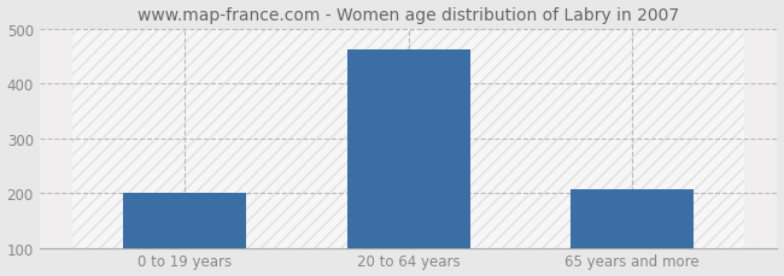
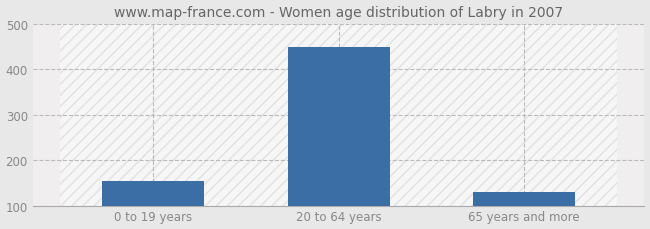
0 to 19 years: 200 -> 155
20 to 64 years: 462 -> 450
65 years and more: 206 -> 130
